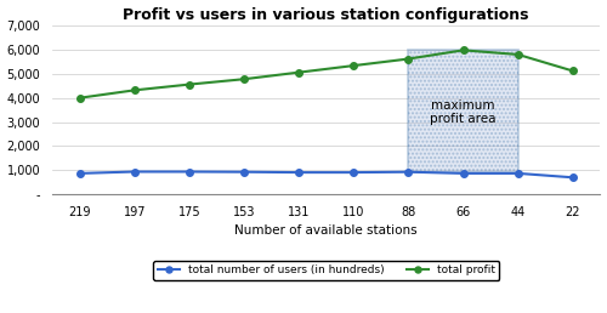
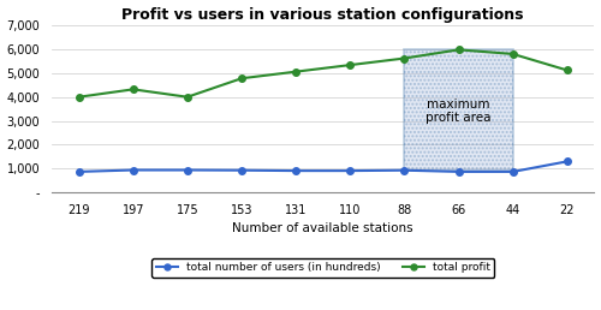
total profit/175: 4,600 -> 4,000
total number of users (in hundreds)/22: 700 -> 1,300
